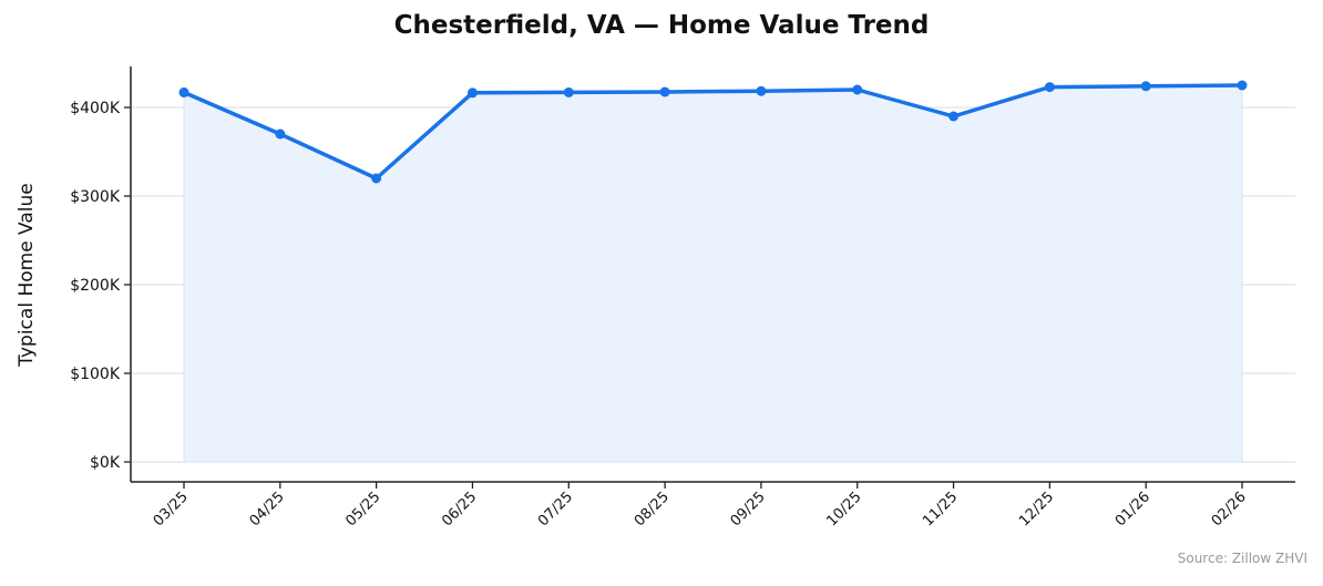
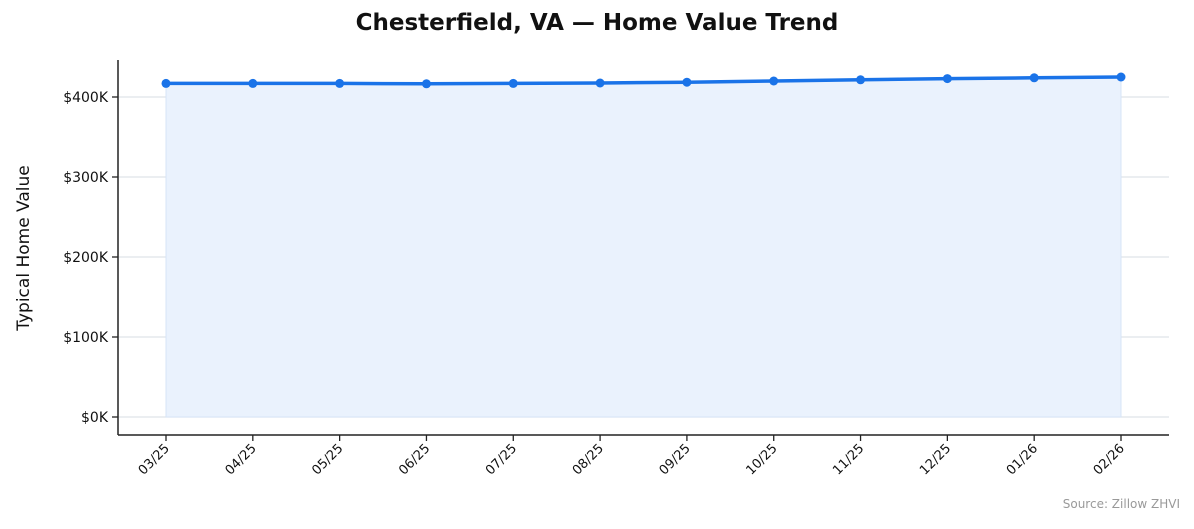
04/25: $370K -> $420K
05/25: $320K -> $420K
11/25: $390K -> $420K
